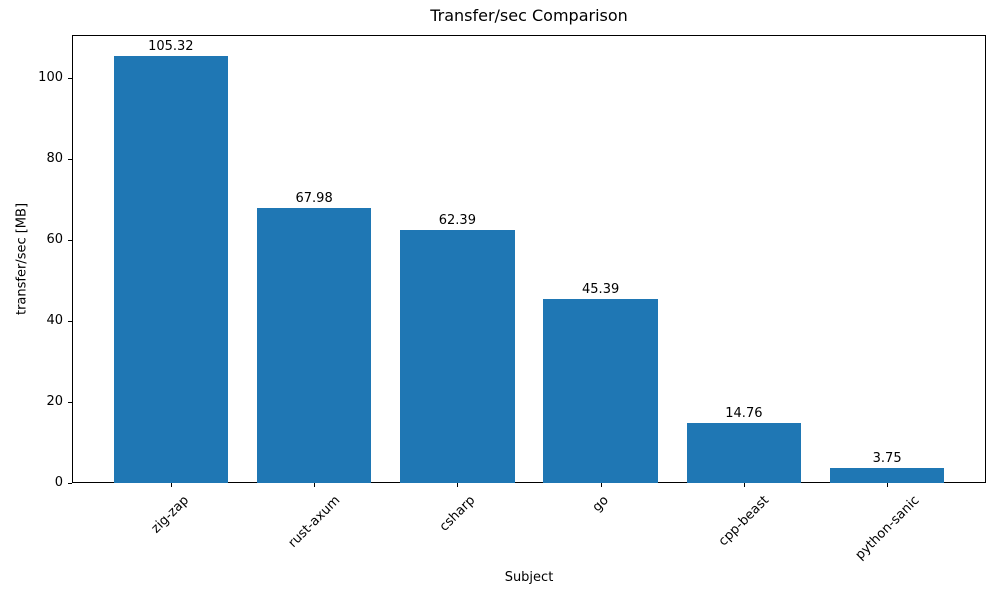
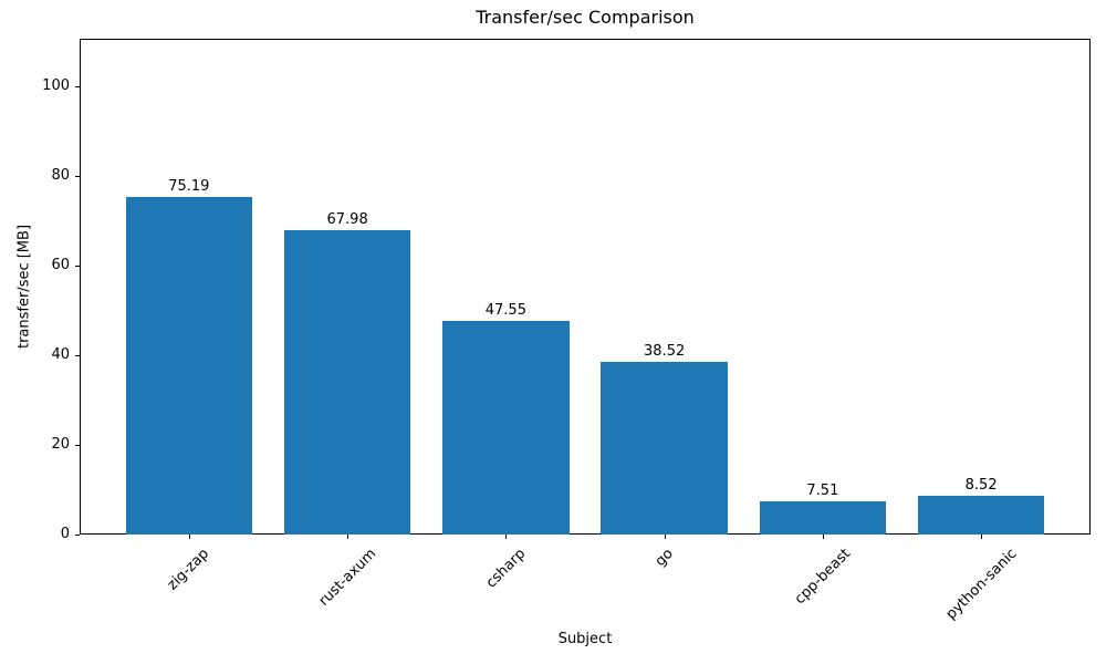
zig-zap: 105.32 -> 75.19
csharp: 62.39 -> 47.55
go: 45.39 -> 38.52
cpp-beast: 14.76 -> 7.51
python-sanic: 3.75 -> 8.52
